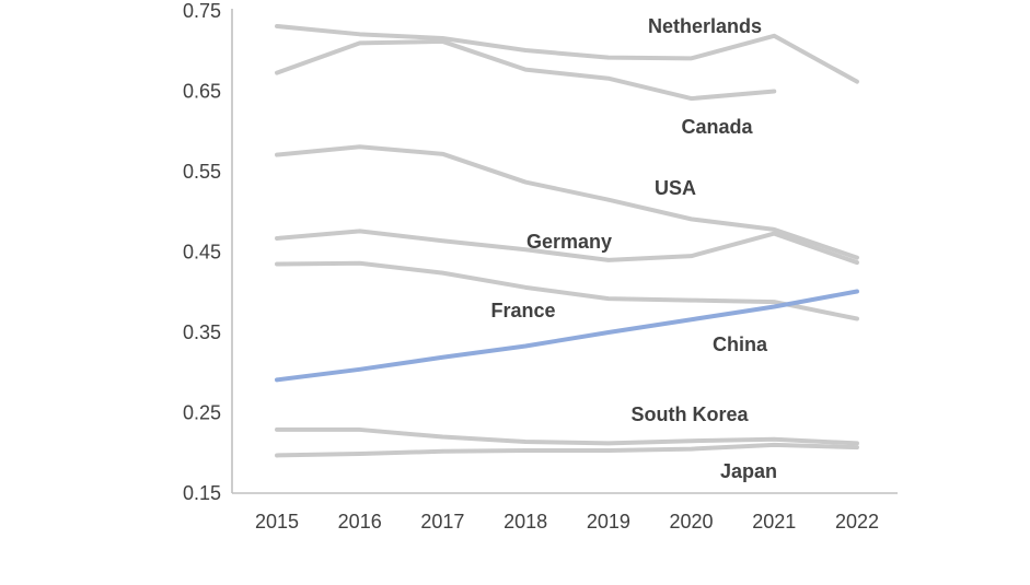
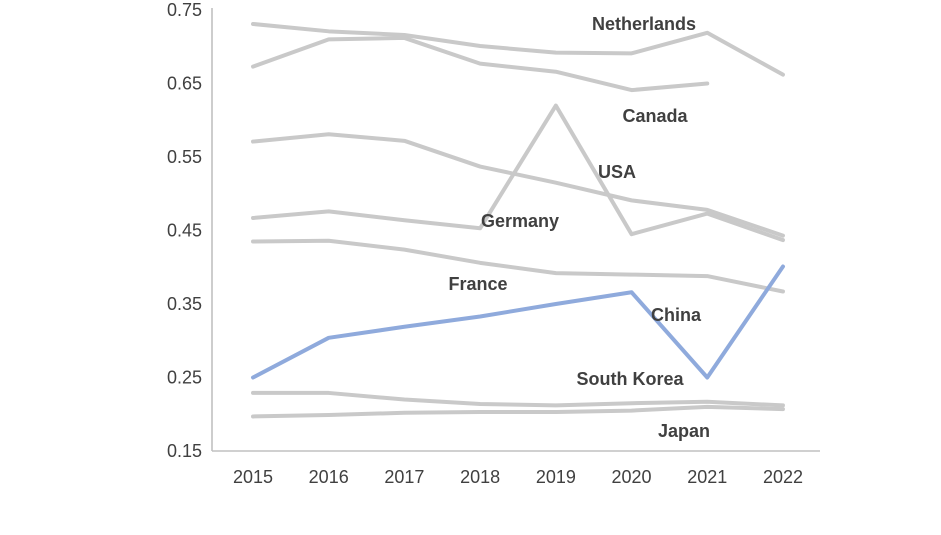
China/2015: 0.29 -> 0.25
Germany/2019: 0.44 -> 0.62
China/2021: 0.38 -> 0.25
